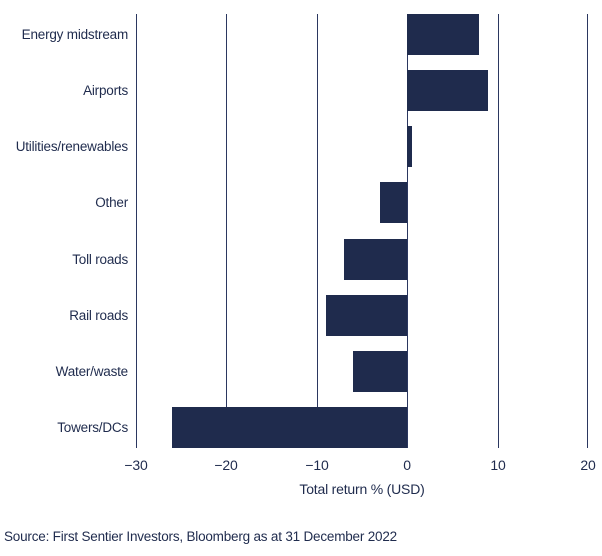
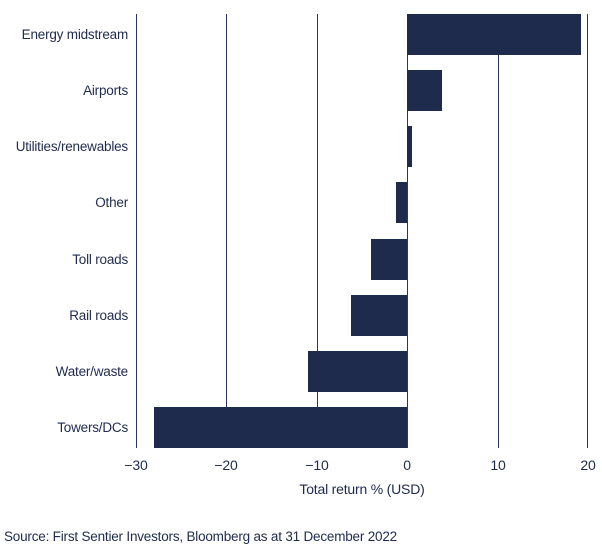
Energy midstream: 8 -> 19
Airports: 9 -> 4
Other: -3 -> -1
Toll roads: -7 -> -4
Rail roads: -9 -> -6
Water/waste: -6 -> -11
Towers/DCs: -26 -> -28
